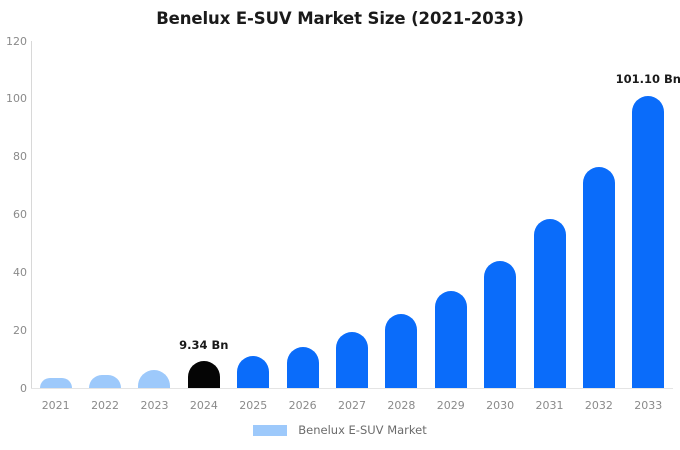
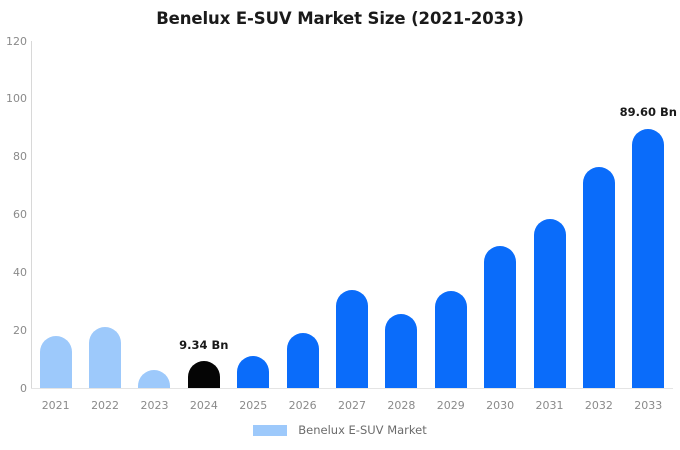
2021: 4 -> 18
2022: 5 -> 21
2026: 14 -> 19
2027: 20 -> 34
2030: 44 -> 49
2033: 101.10 -> 89.60
